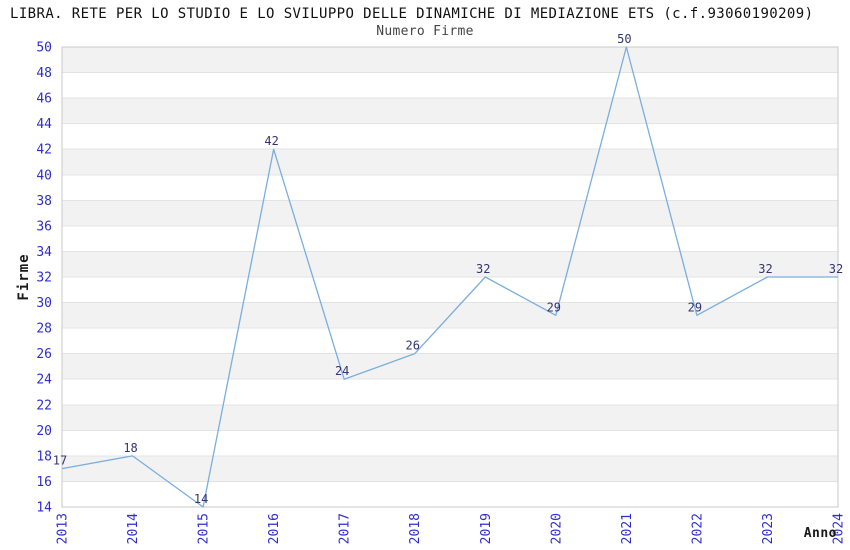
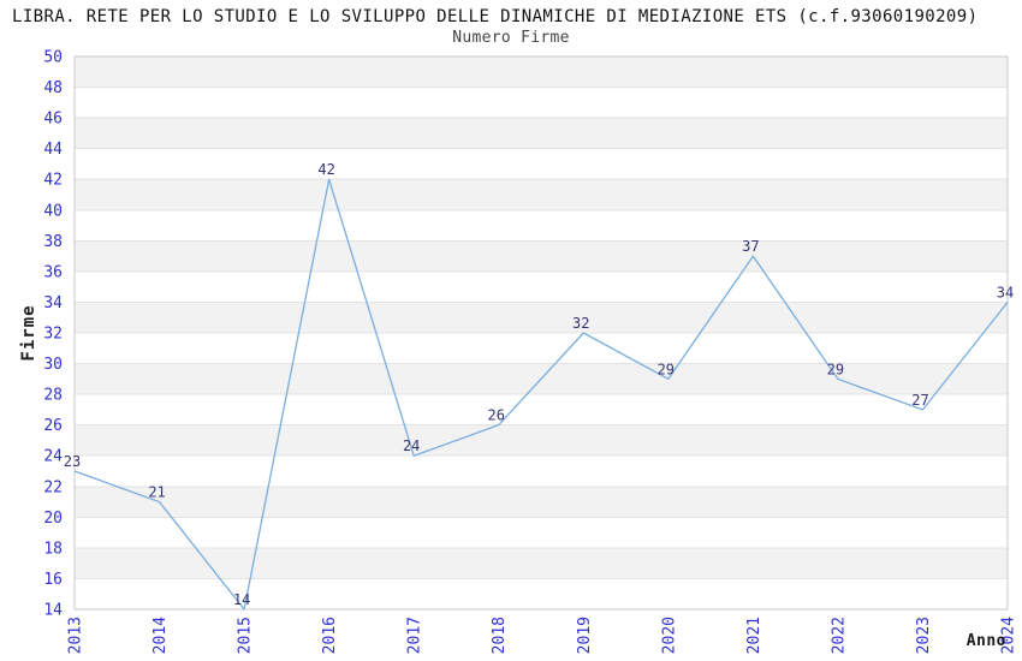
2013: 17 -> 23
2014: 18 -> 21
2021: 50 -> 37
2023: 32 -> 27
2024: 32 -> 34
